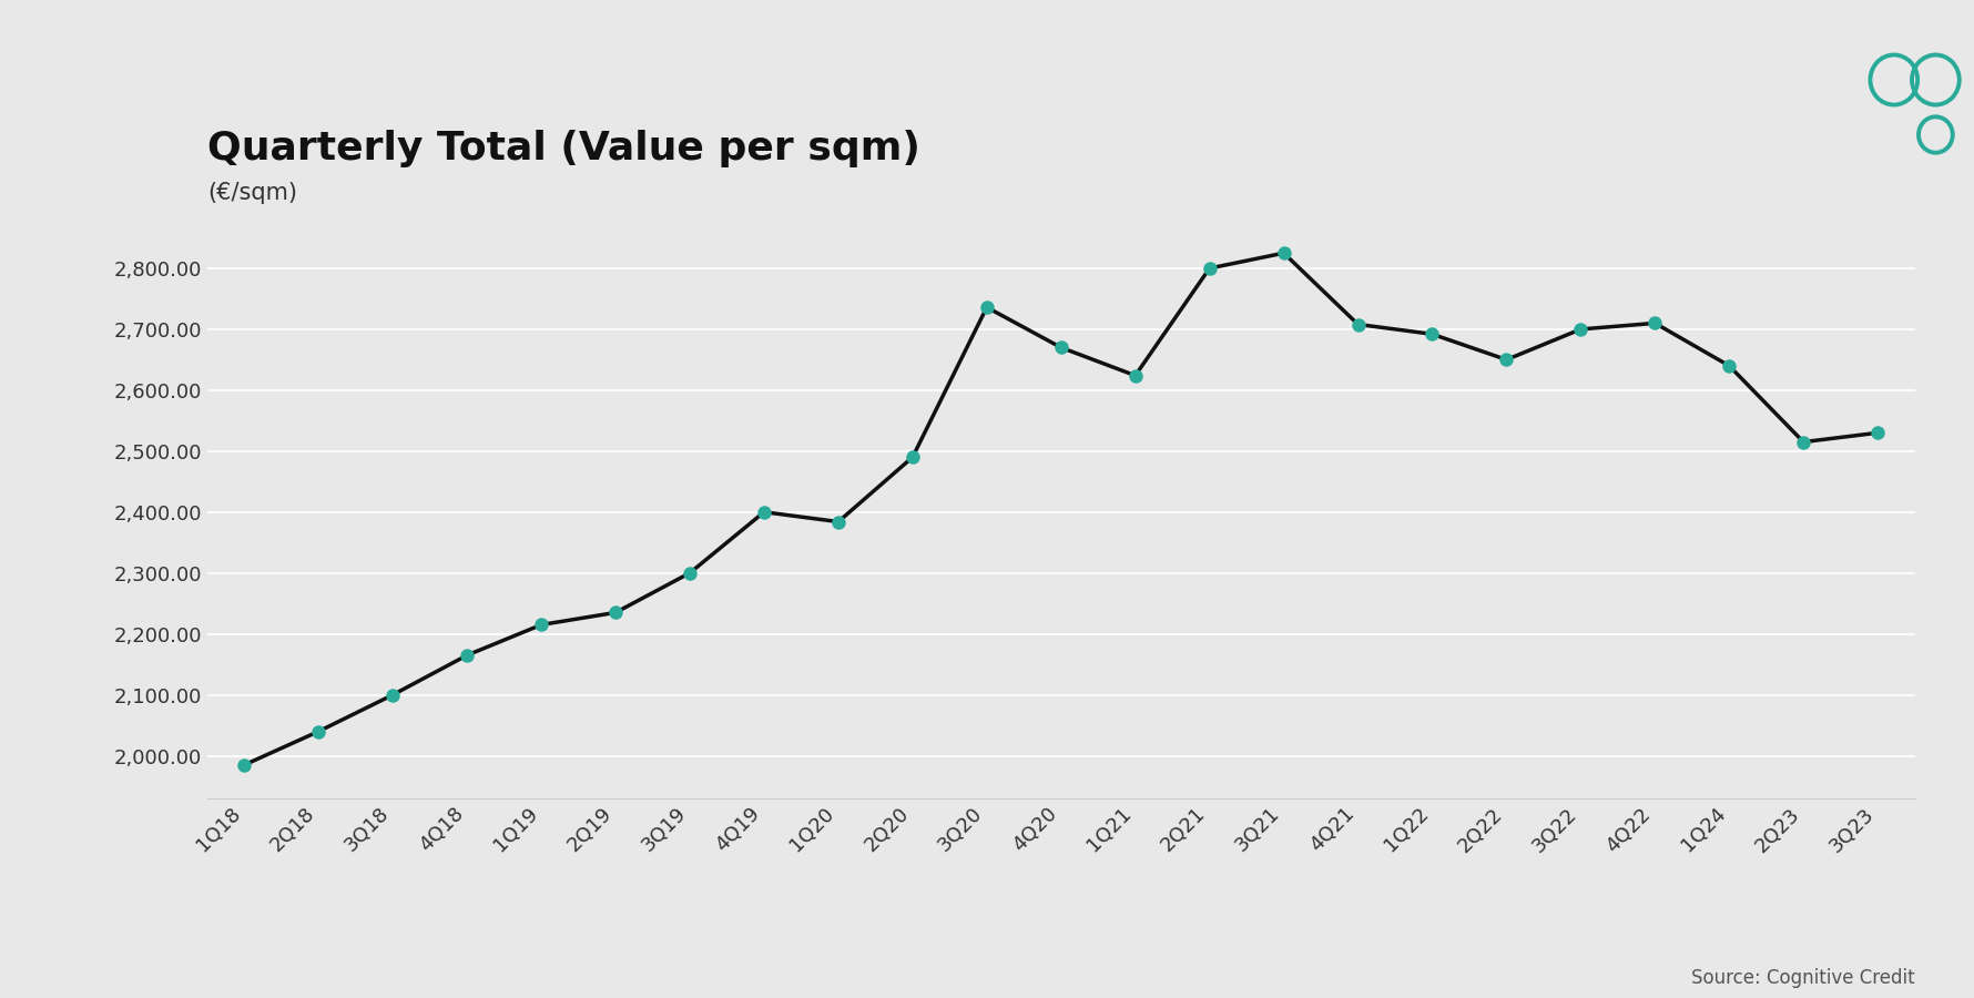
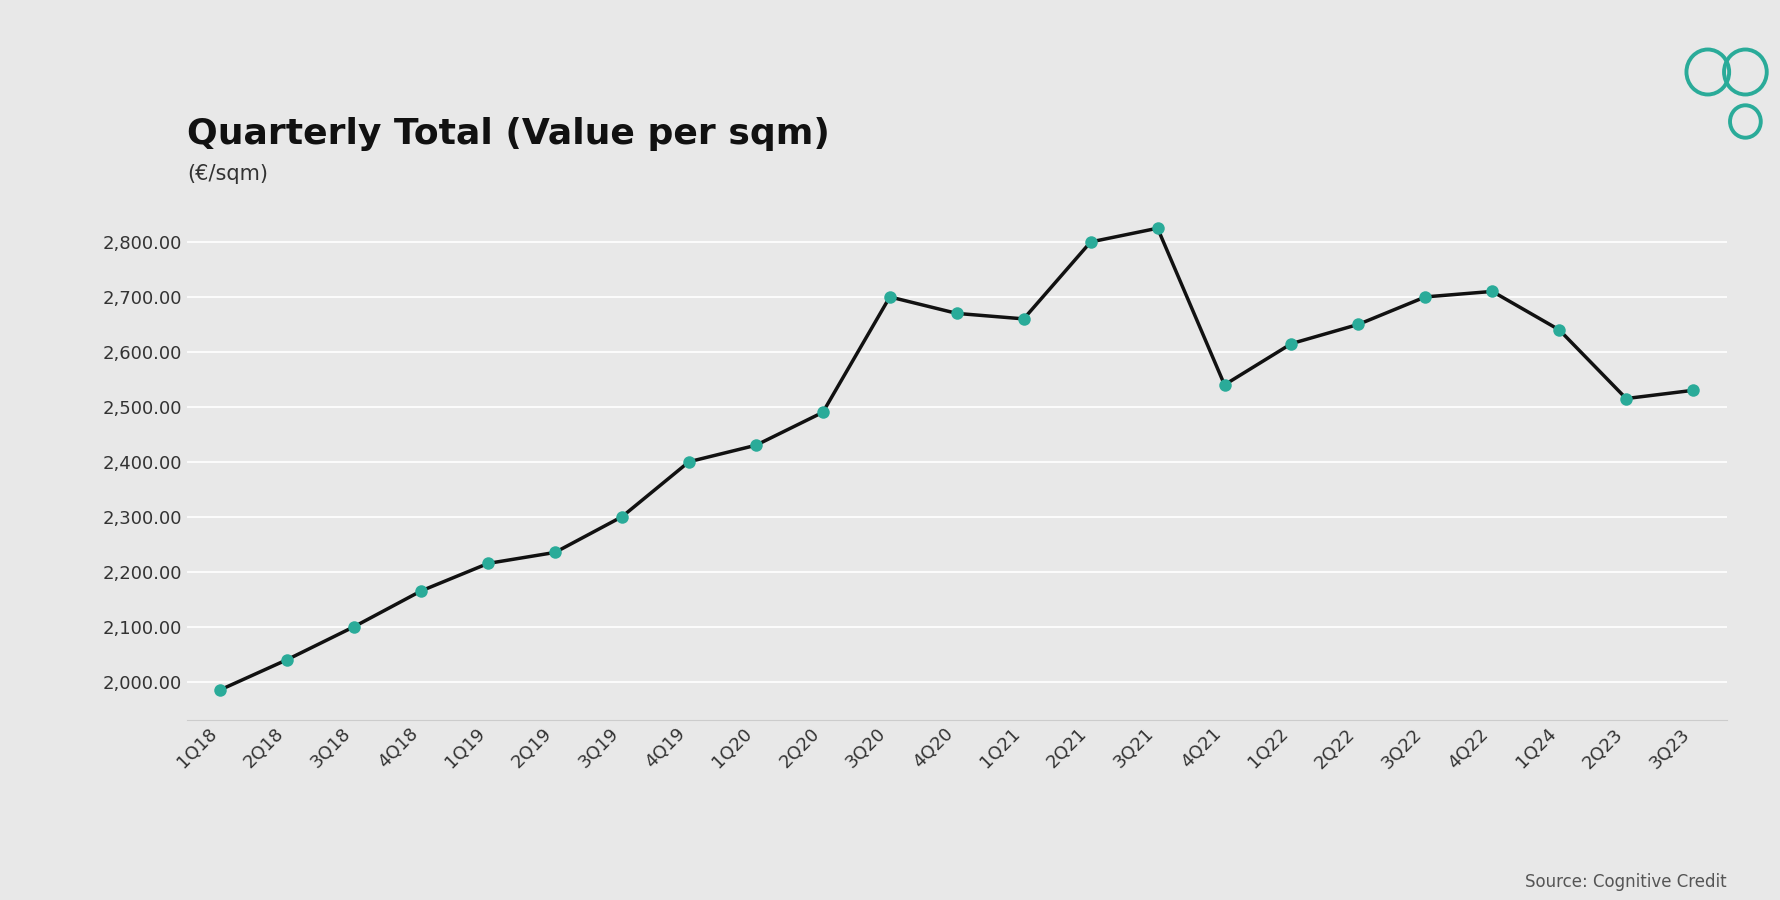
1Q20: 2,384 -> 2,430
3Q20: 2,736 -> 2,700
1Q21: 2,624 -> 2,660
4Q21: 2,708 -> 2,540
1Q22: 2,692 -> 2,615
